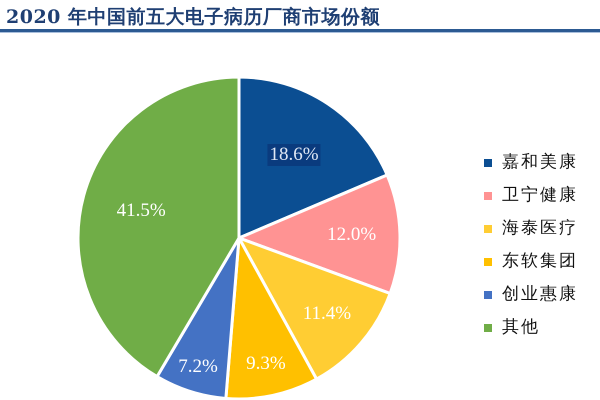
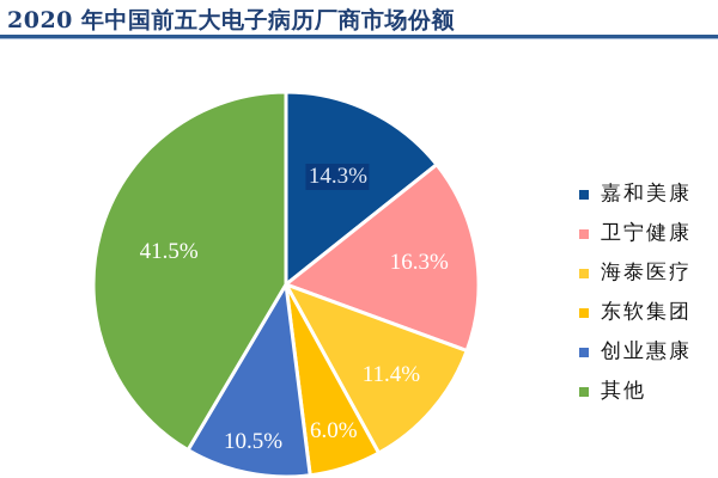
嘉和美康: 18.6% -> 14.3%
卫宁健康: 12.0% -> 16.3%
东软集团: 9.3% -> 6.0%
创业惠康: 7.2% -> 10.5%
